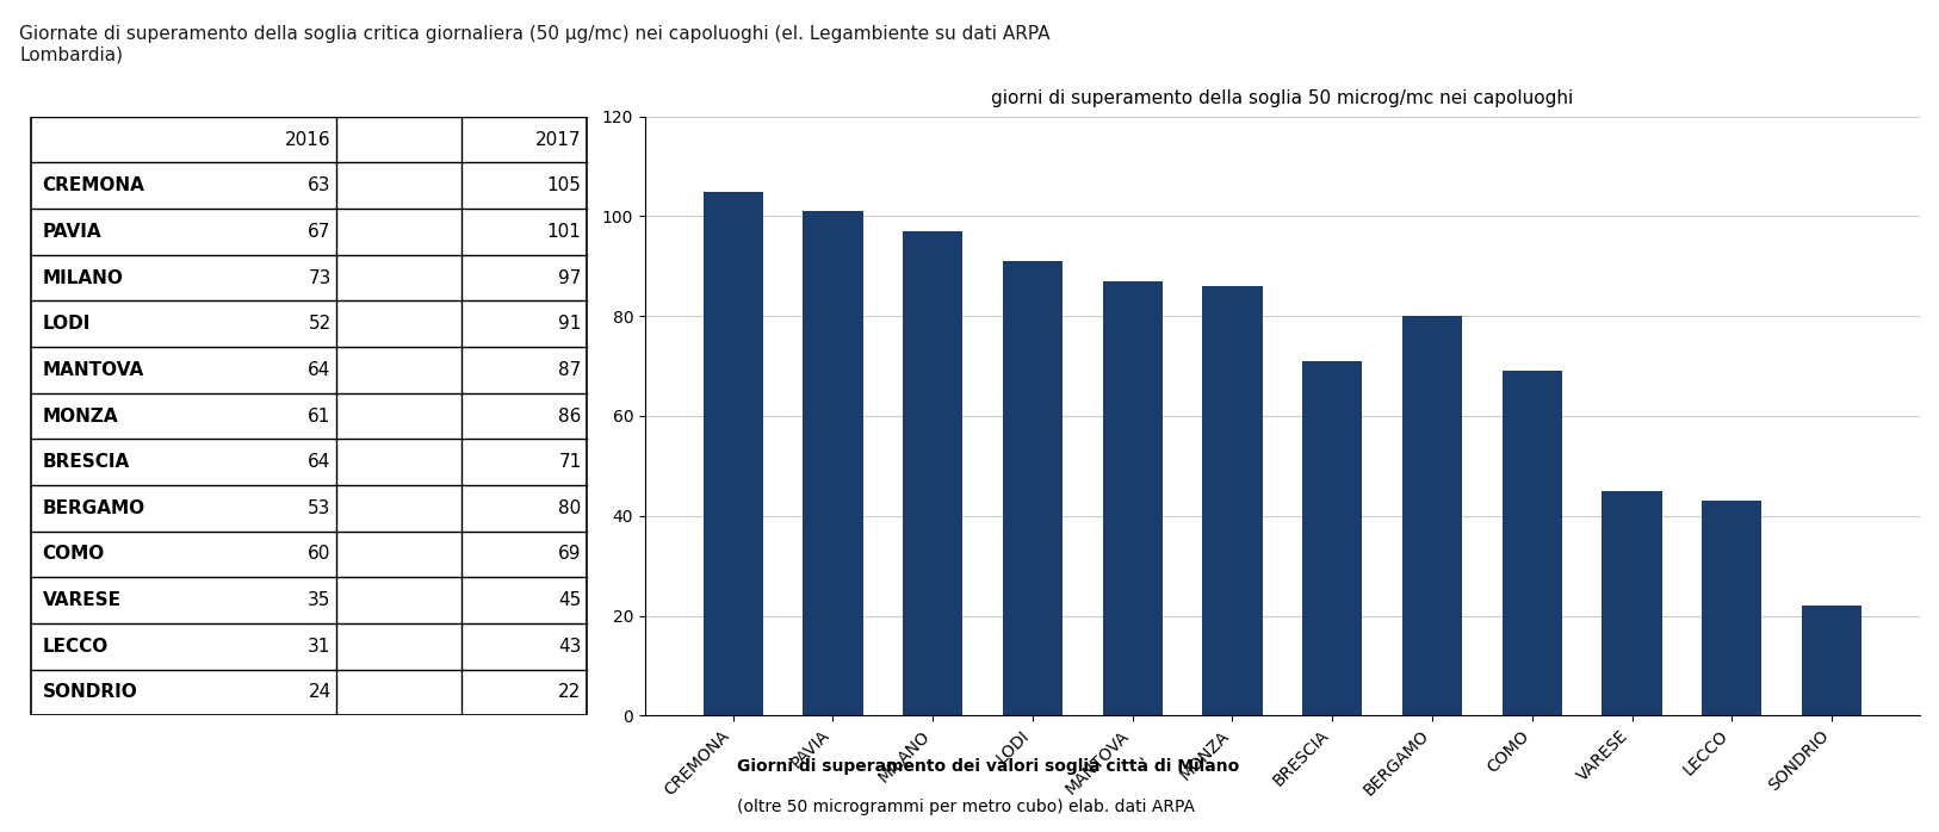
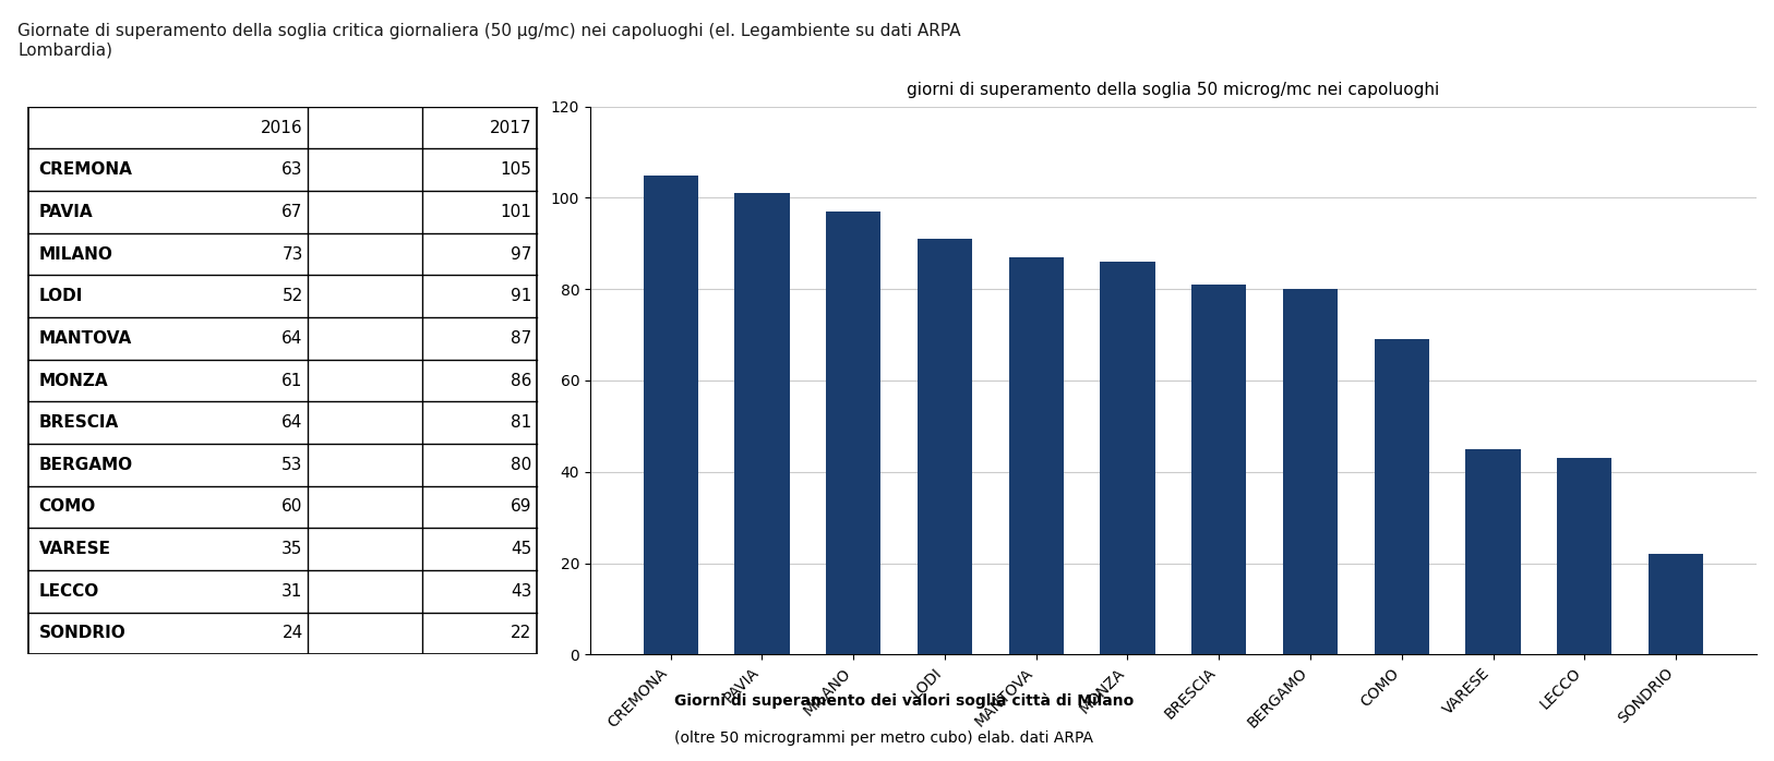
BRESCIA: 71 -> 81
